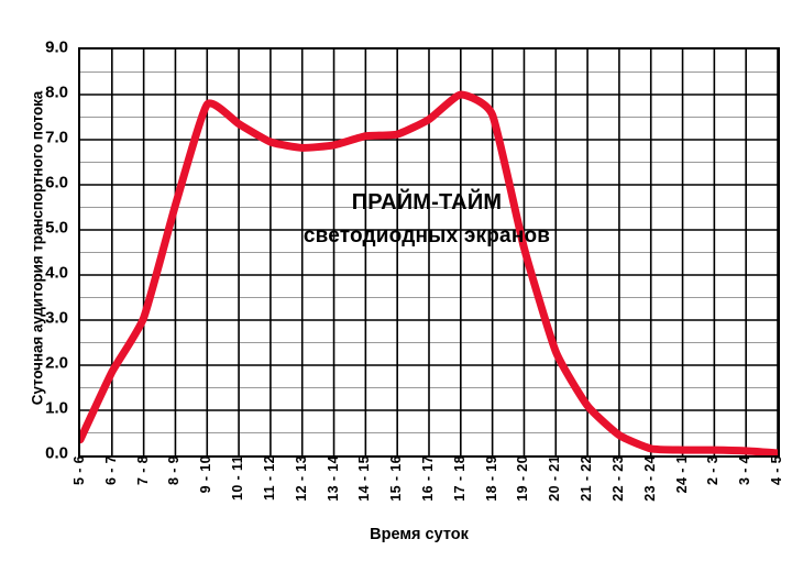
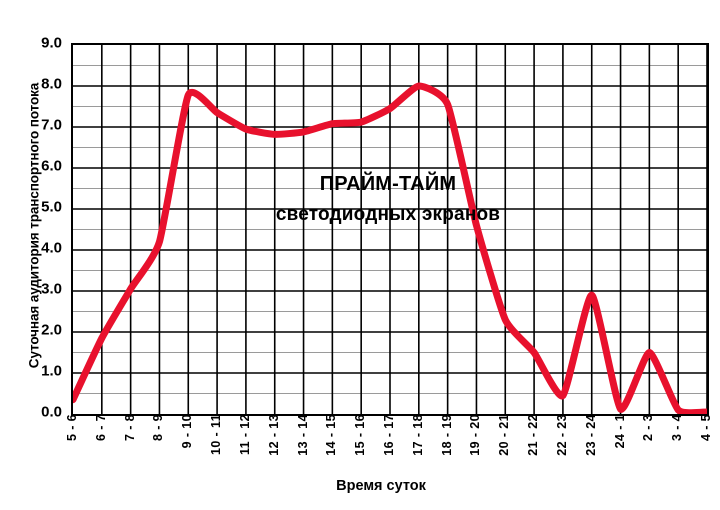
8 - 9: 5.5 -> 4.2
21 - 22: 1.1 -> 1.5
23 - 24: 0.1 -> 2.9
2 - 3: 0.1 -> 1.5
